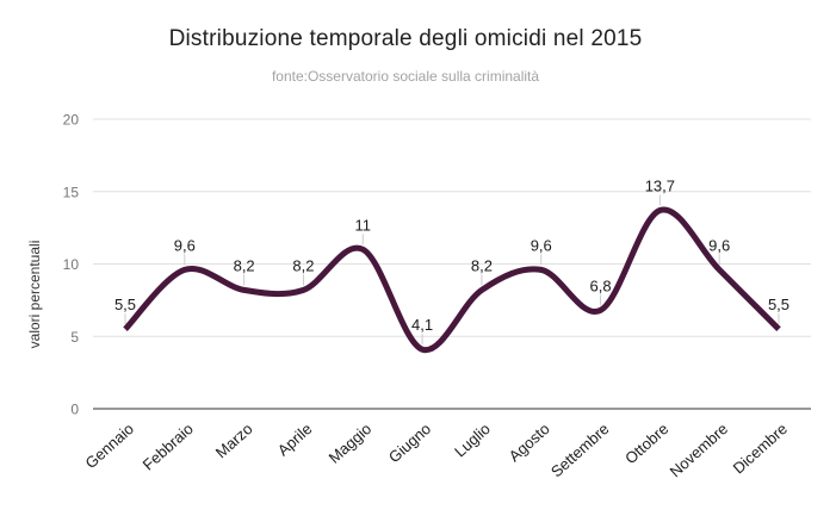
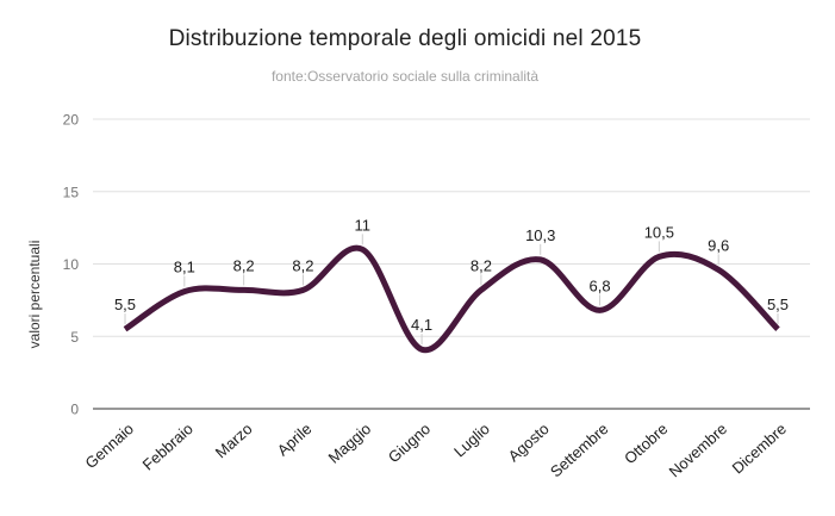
Febbraio: 9,6 -> 8,1
Agosto: 9,6 -> 10,3
Ottobre: 13,7 -> 10,5
